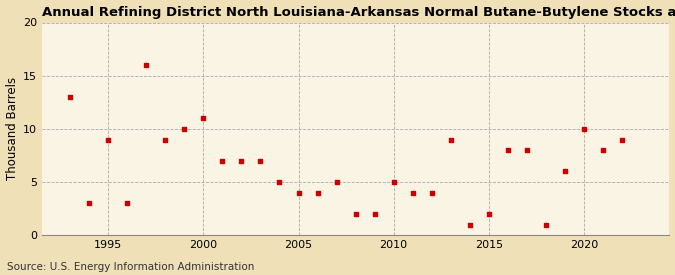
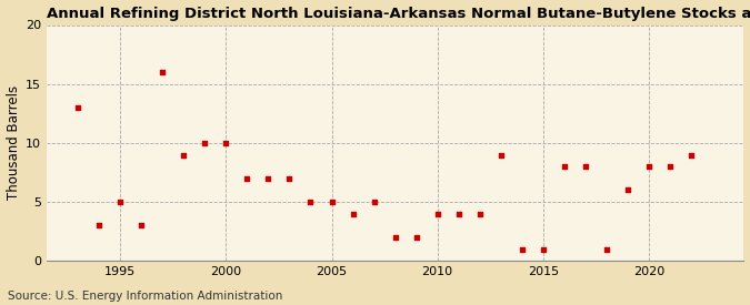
1995: 9 -> 5
2000: 11 -> 10
2005: 4 -> 5
2010: 5 -> 4
2015: 2 -> 1
2020: 10 -> 8
